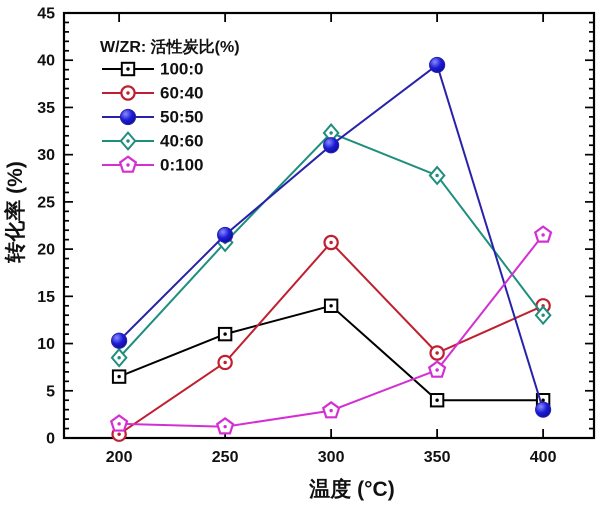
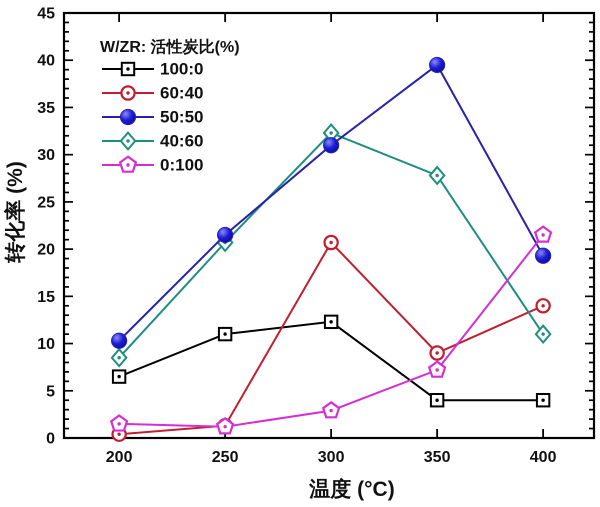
60:40/250: 8 -> 1
100:0/300: 14 -> 12
50:50/400: 3 -> 19
40:60/400: 13 -> 11
